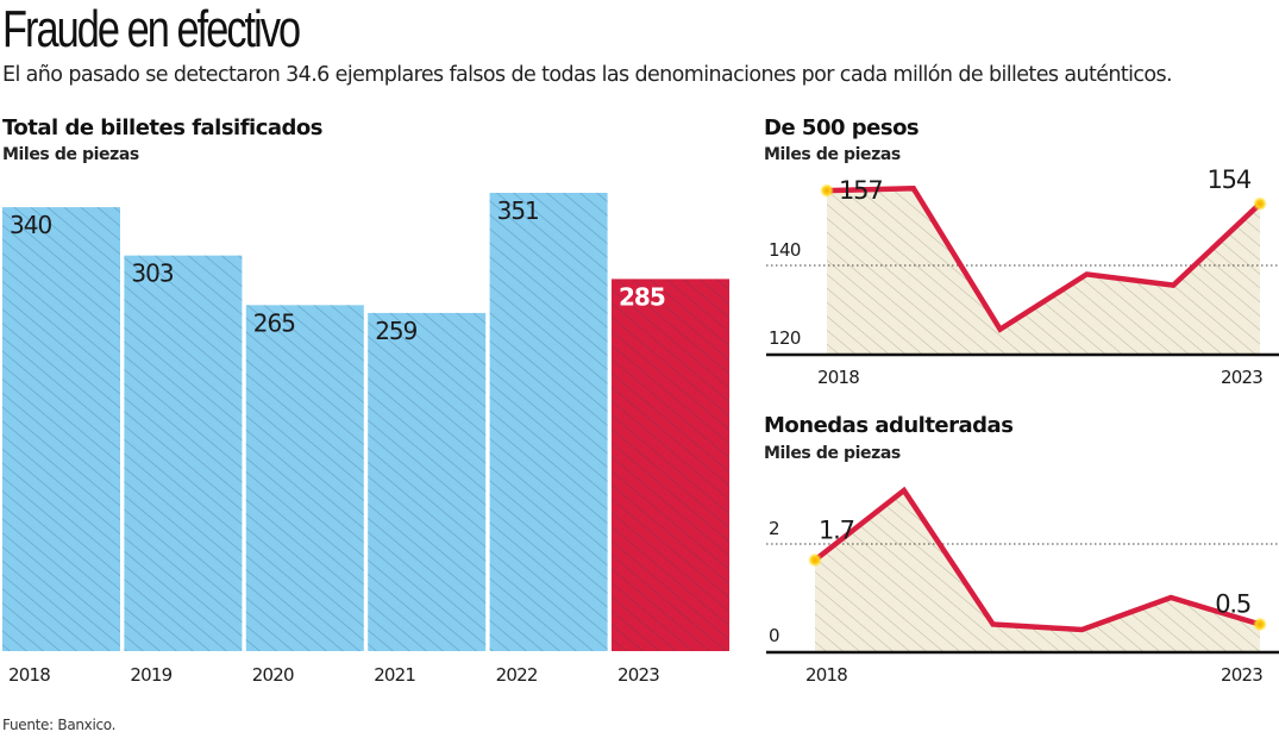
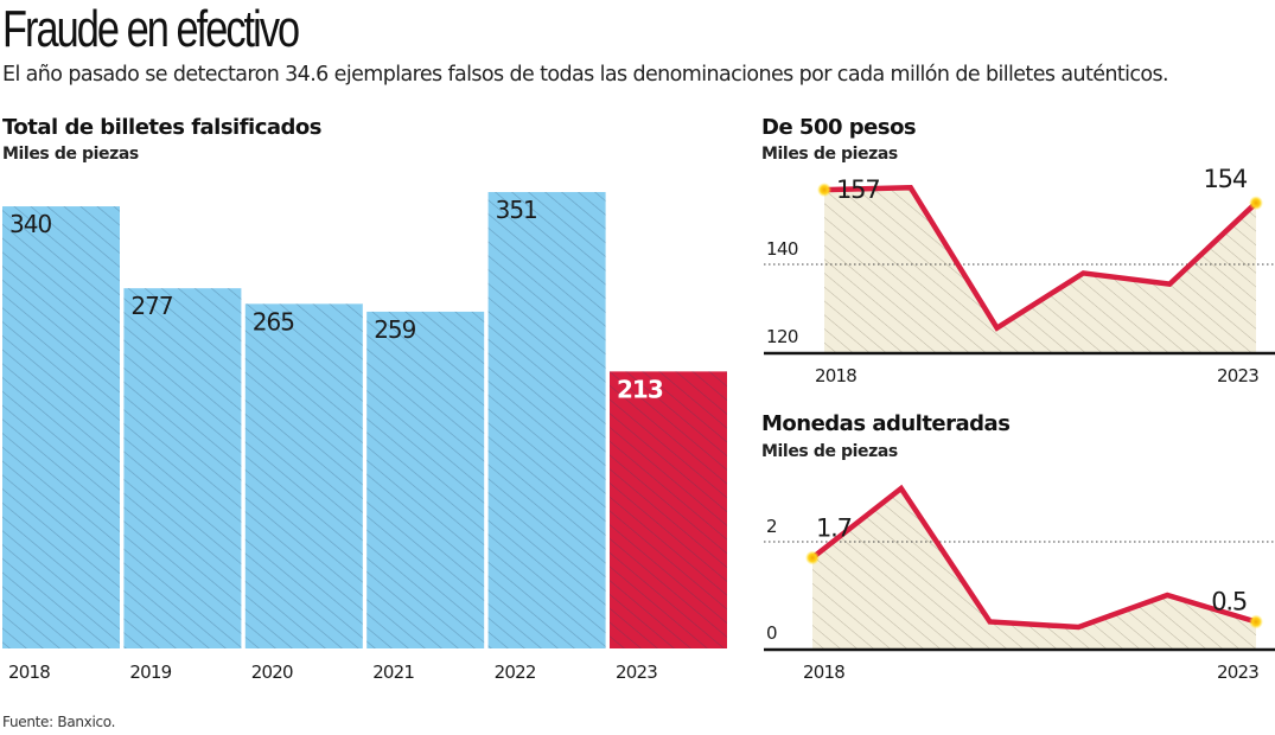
Total de billetes falsificados/2019: 303 -> 277
Total de billetes falsificados/2023: 285 -> 213
